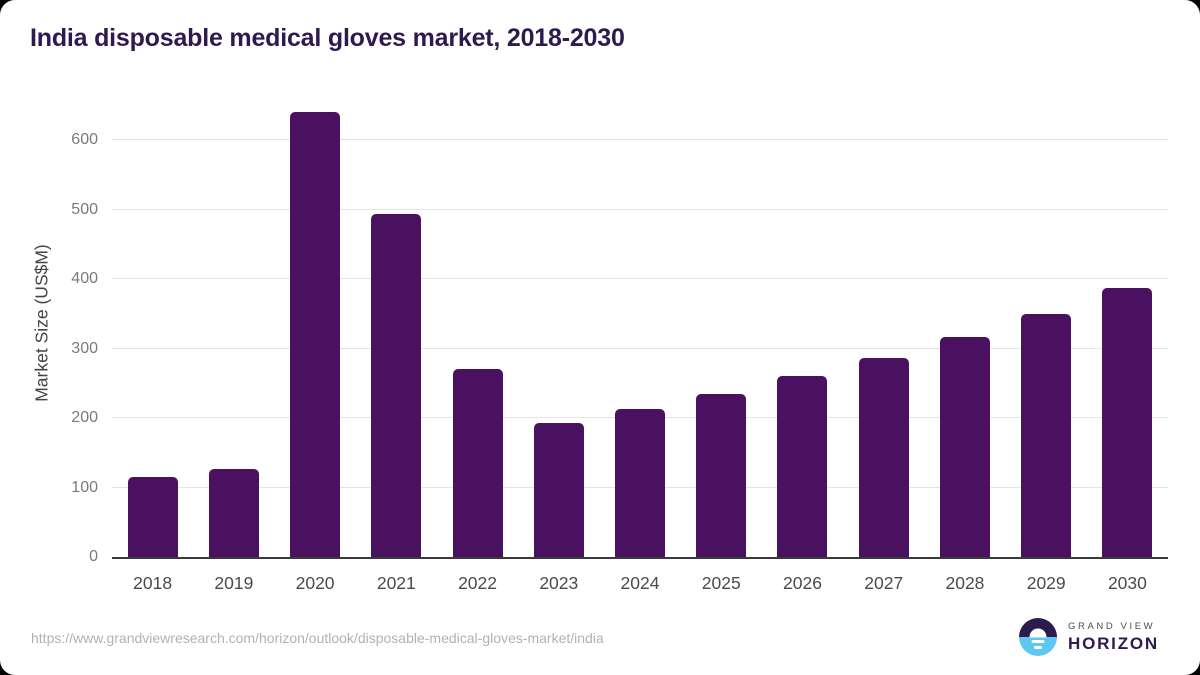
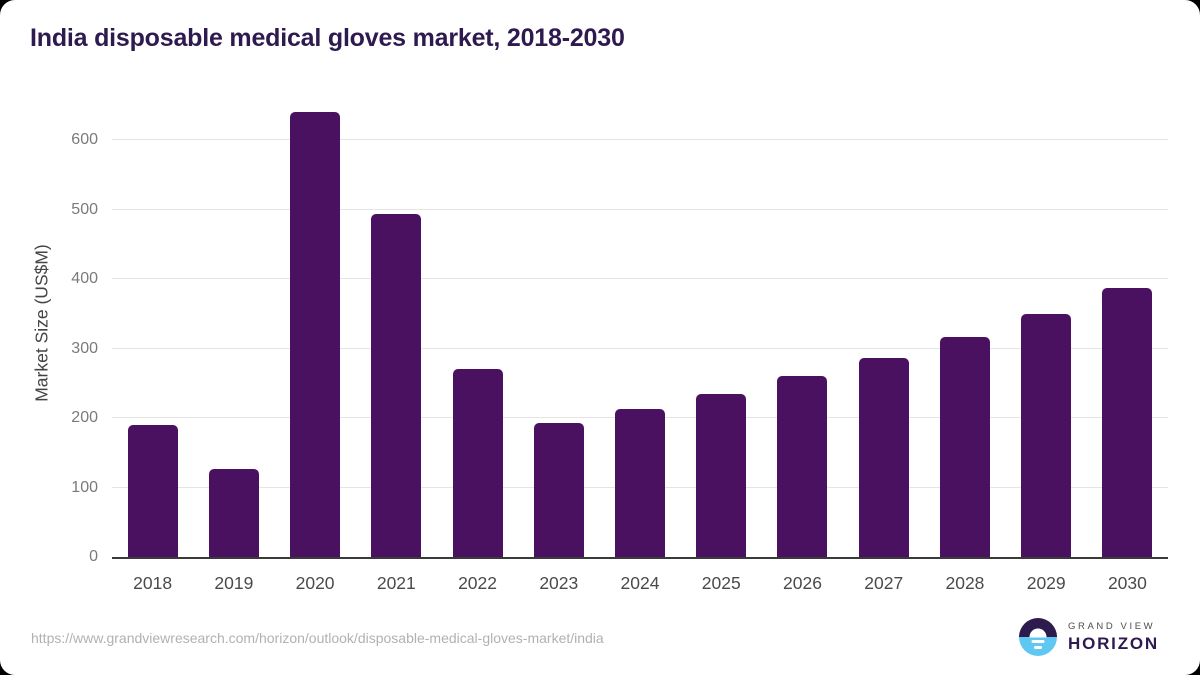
2018: 120 -> 190
